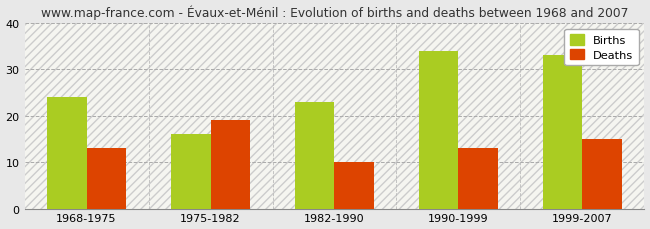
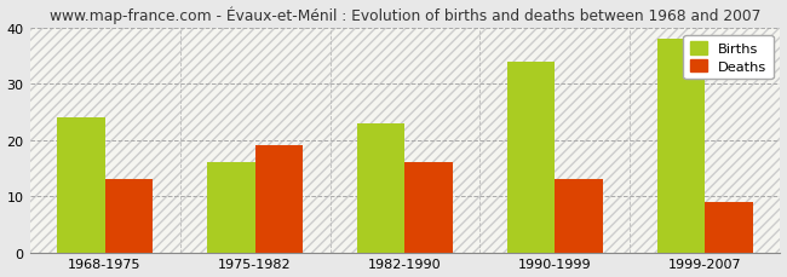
Deaths/1982-1990: 10 -> 16
Births/1999-2007: 33 -> 38
Deaths/1999-2007: 15 -> 9
